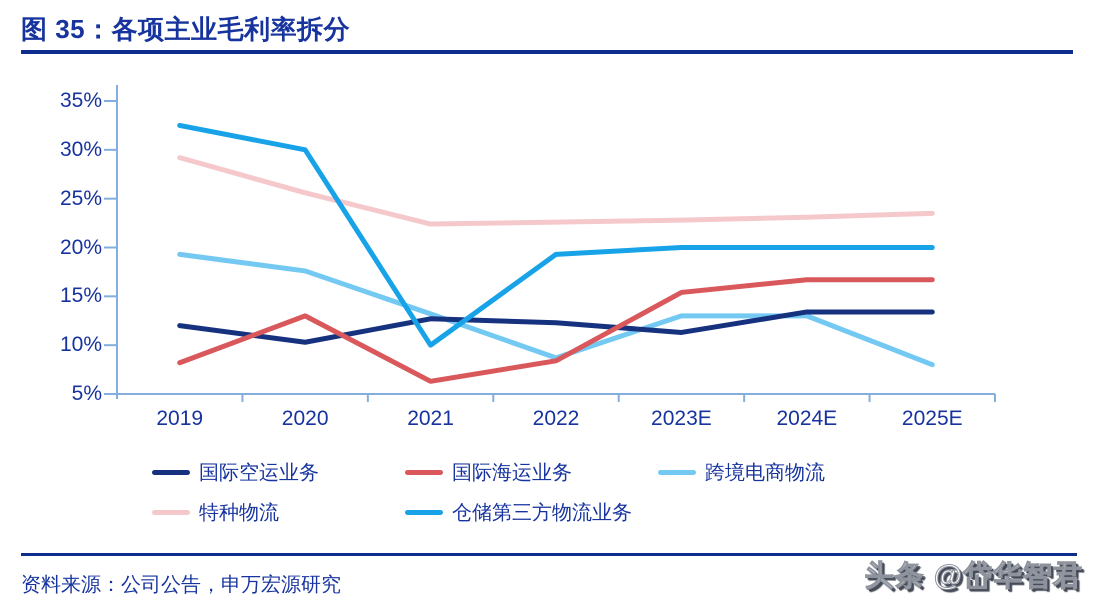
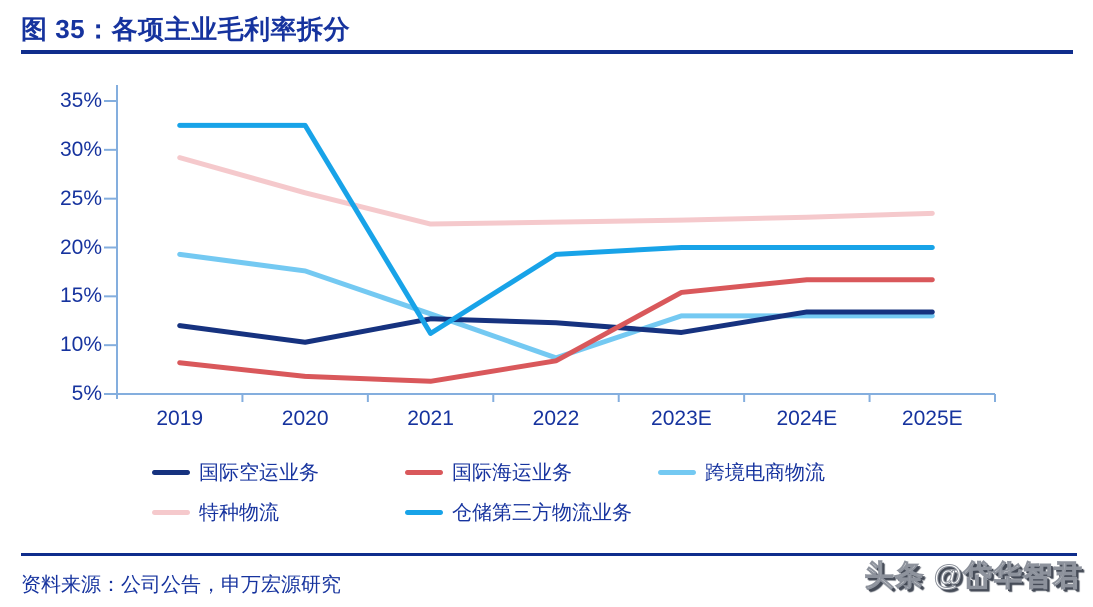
国际海运业务/2020: 13% -> 7%
仓储第三方物流业务/2020: 30% -> 32%
仓储第三方物流业务/2021: 10% -> 11%
跨境电商物流/2025E: 8% -> 13%
